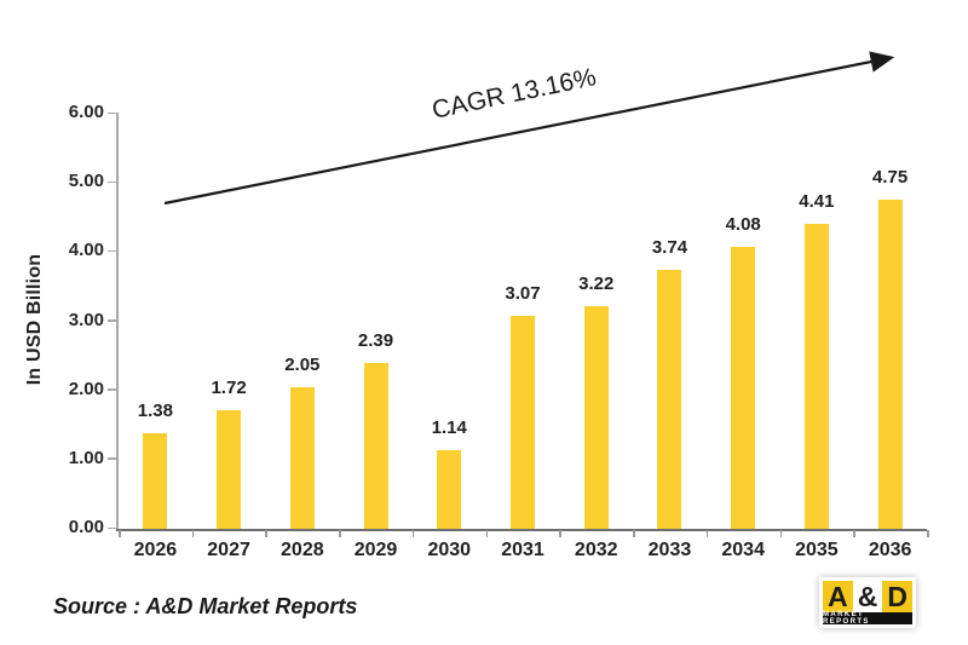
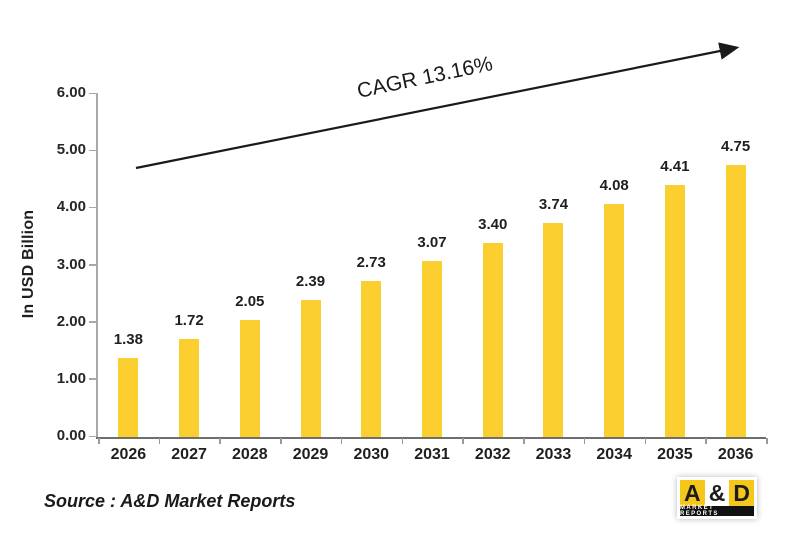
2030: 1.14 -> 2.73
2032: 3.22 -> 3.40
